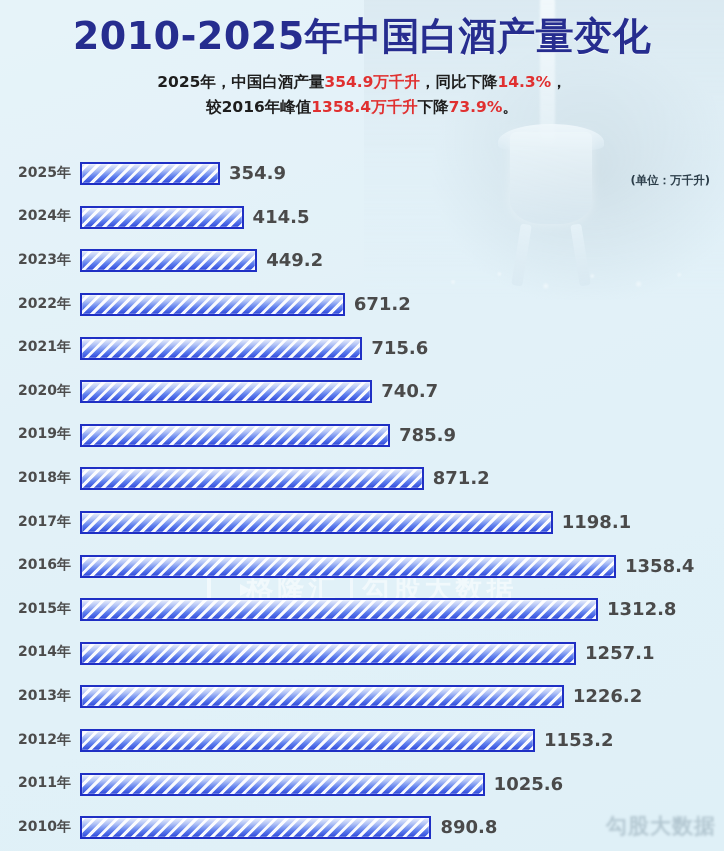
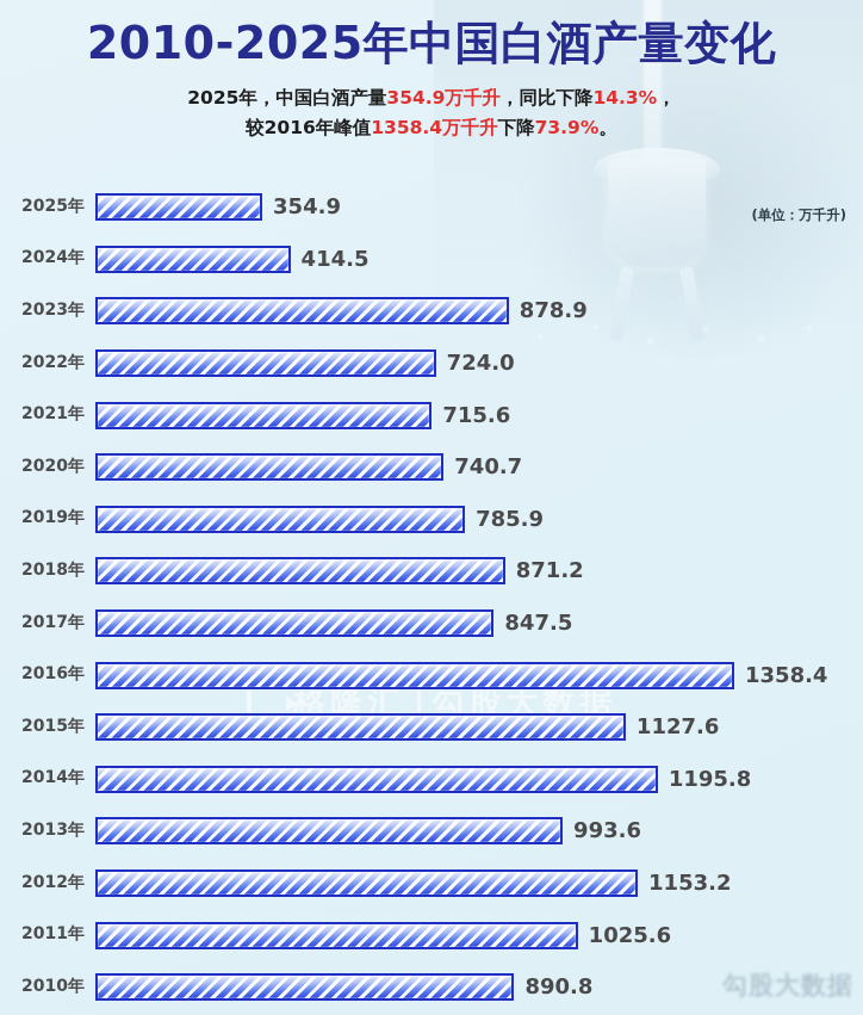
2023年: 449.2 -> 878.9
2022年: 671.2 -> 724.0
2017年: 1198.1 -> 847.5
2015年: 1312.8 -> 1127.6
2014年: 1257.1 -> 1195.8
2013年: 1226.2 -> 993.6
